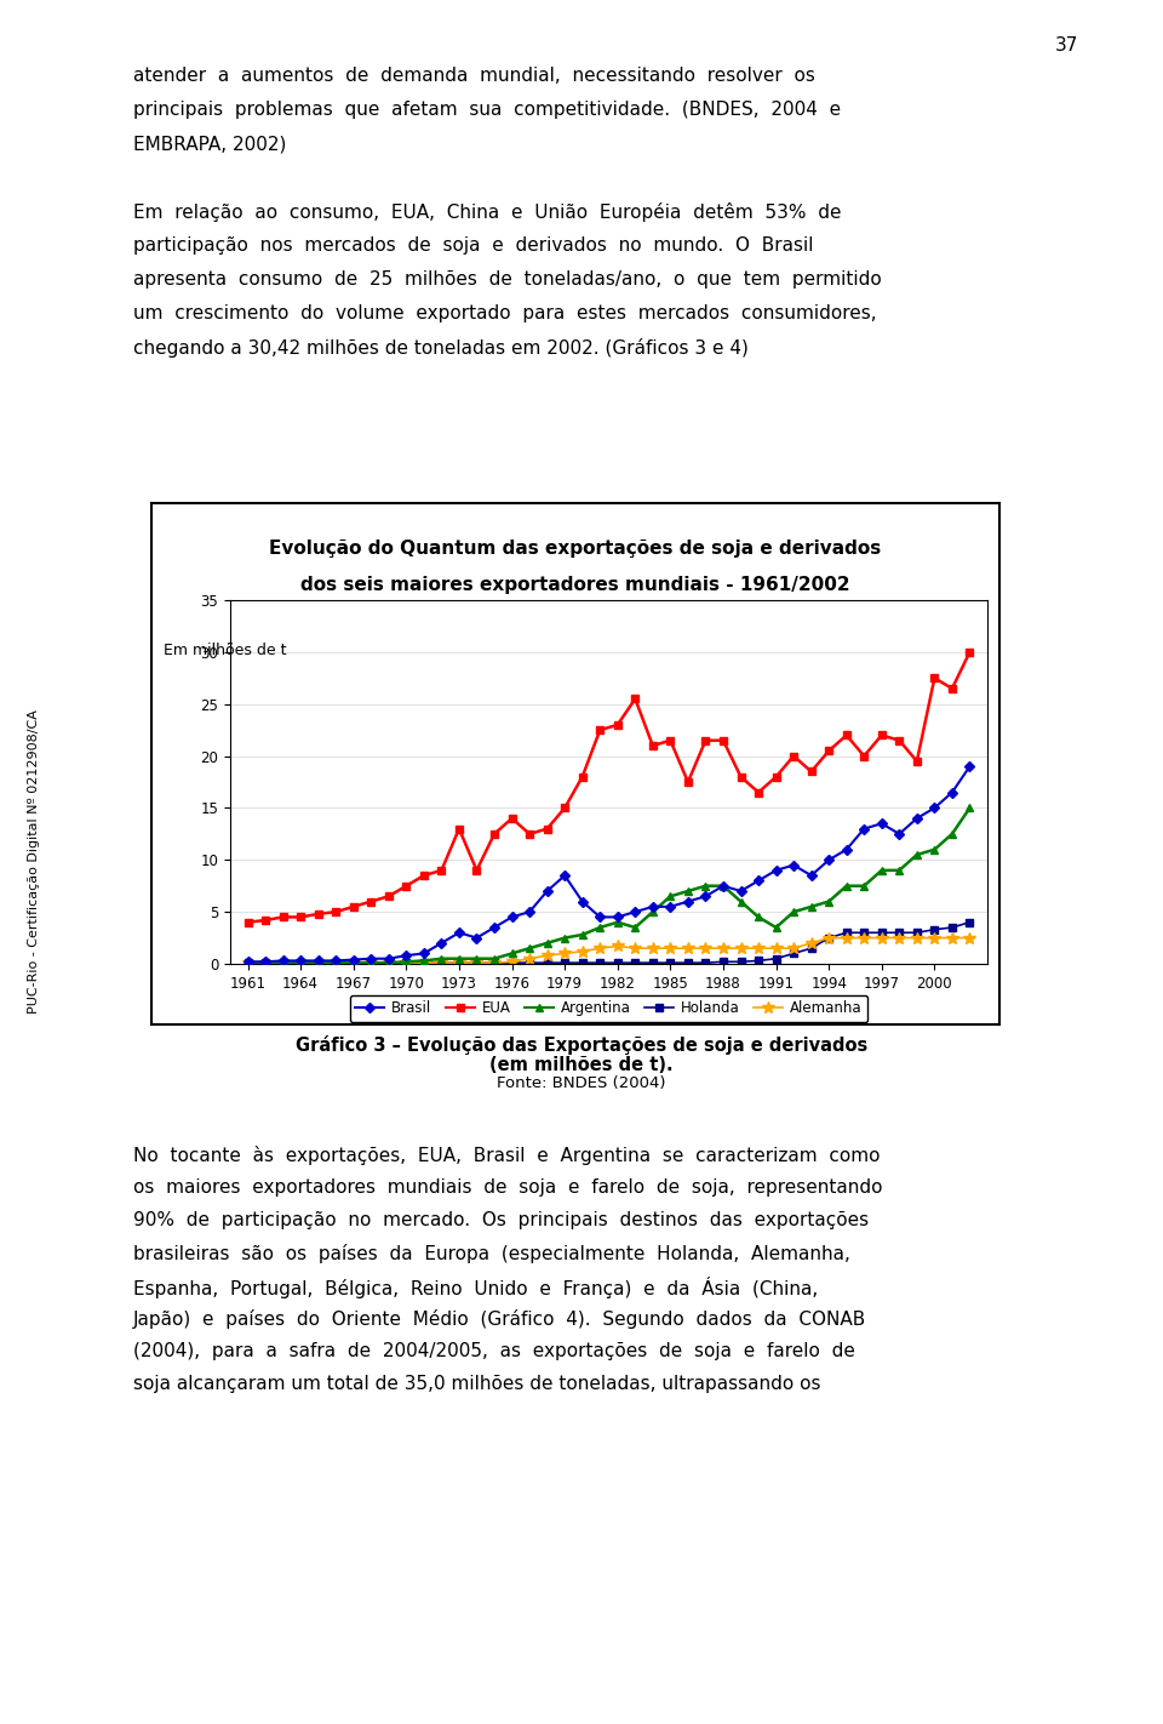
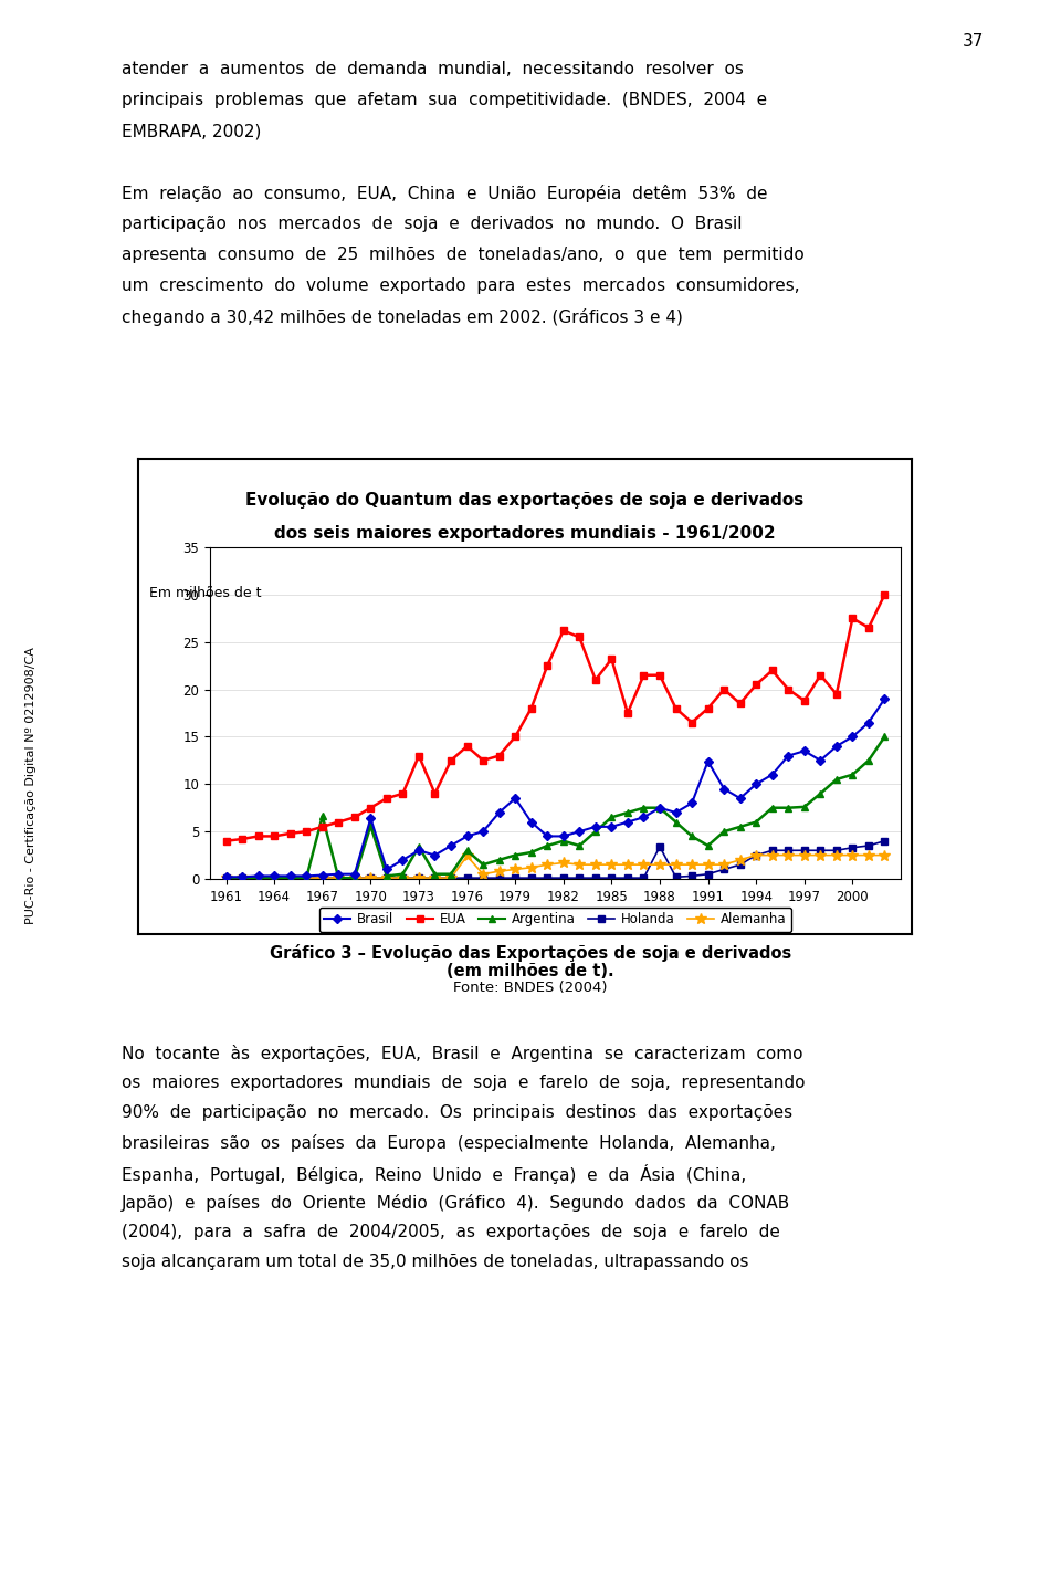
Argentina/1967: 0.1 -> 6.6
Brasil/1970: 0.8 -> 6.4
Argentina/1970: 0.2 -> 5.6
Argentina/1973: 0.5 -> 3.4
Argentina/1976: 1.0 -> 3.0
Alemanha/1976: 0.2 -> 2.4
EUA/1982: 23.0 -> 26.2
EUA/1985: 21.5 -> 23.2
Holanda/1988: 0.2 -> 3.4
Brasil/1991: 9.0 -> 12.4
EUA/1997: 22.0 -> 18.8
Argentina/1997: 9.0 -> 7.6
